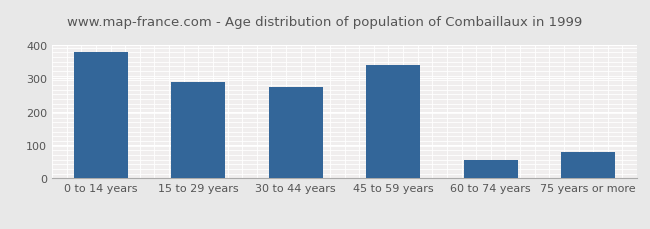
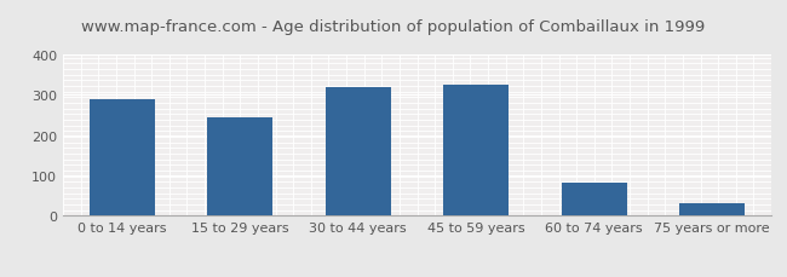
0 to 14 years: 380 -> 290
15 to 29 years: 290 -> 245
30 to 44 years: 275 -> 320
45 to 59 years: 340 -> 325
60 to 74 years: 55 -> 83
75 years or more: 80 -> 30
